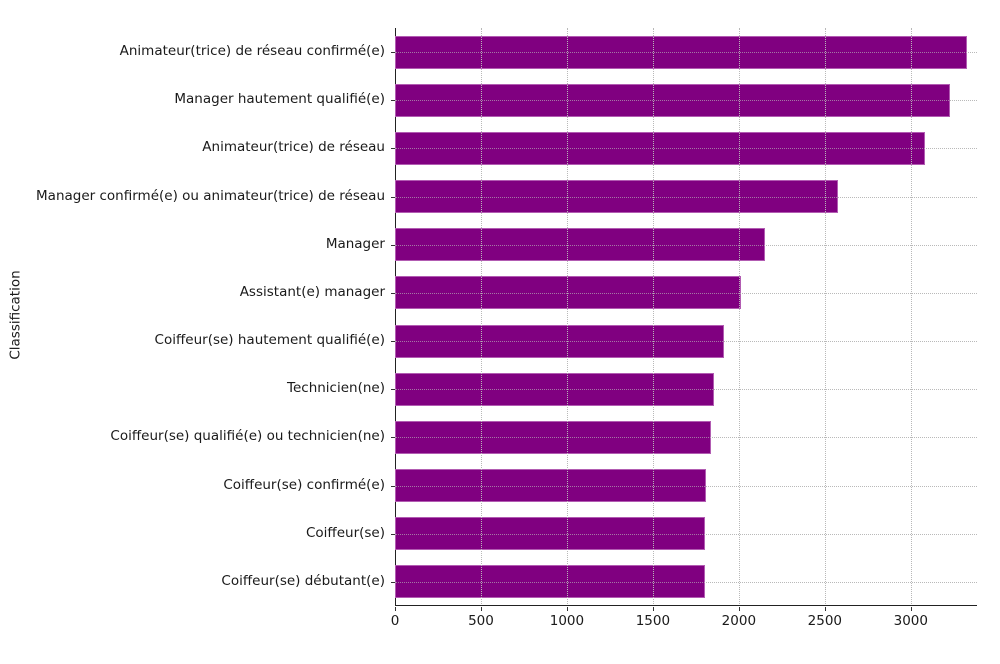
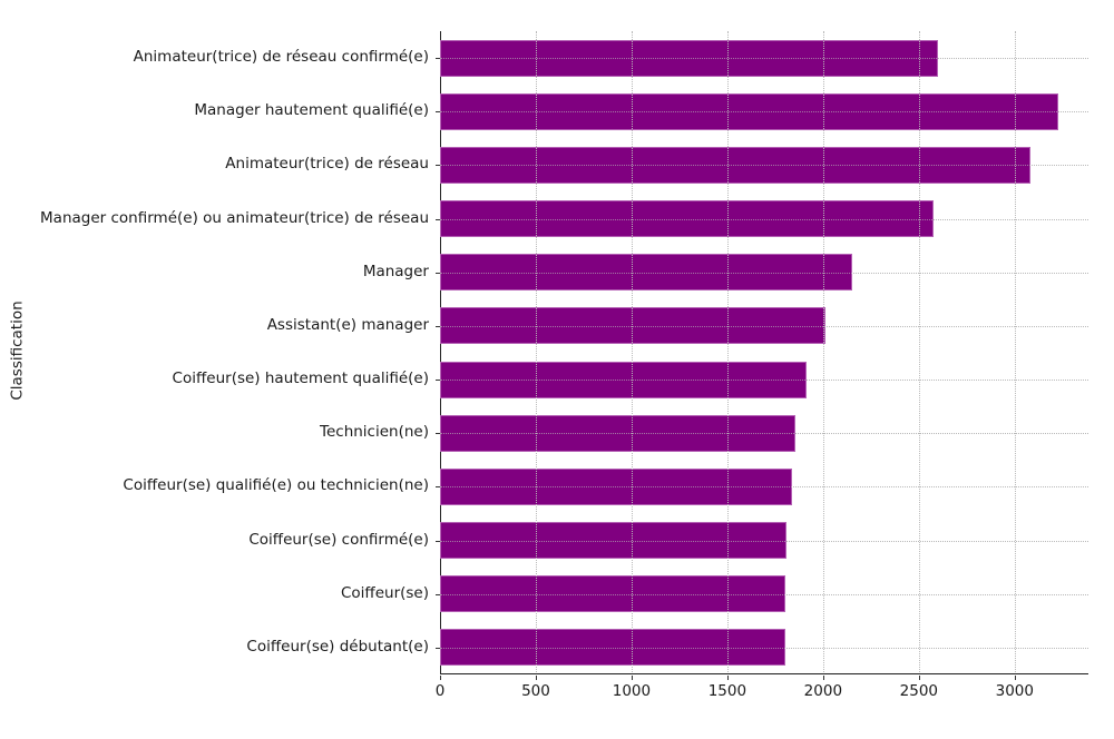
Animateur(trice) de réseau confirmé(e): 3320 -> 2600
